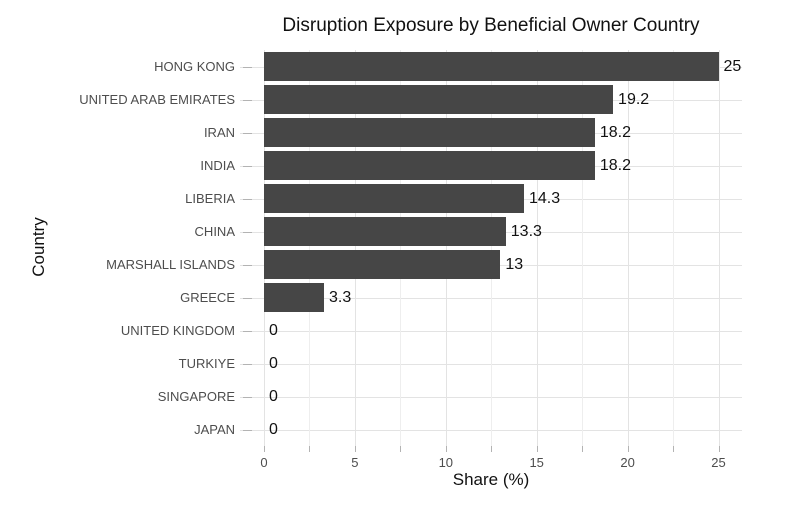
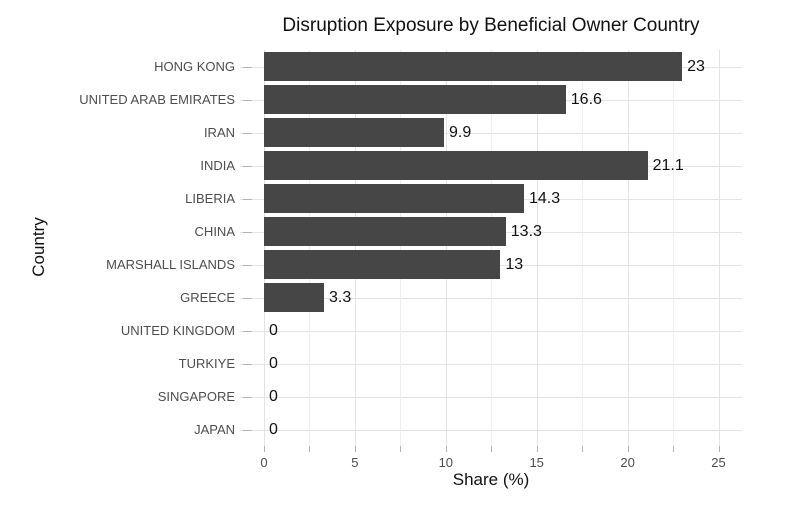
HONG KONG: 25 -> 23
UNITED ARAB EMIRATES: 19.2 -> 16.6
IRAN: 18.2 -> 9.9
INDIA: 18.2 -> 21.1
